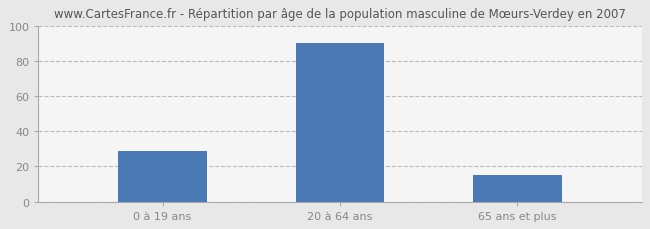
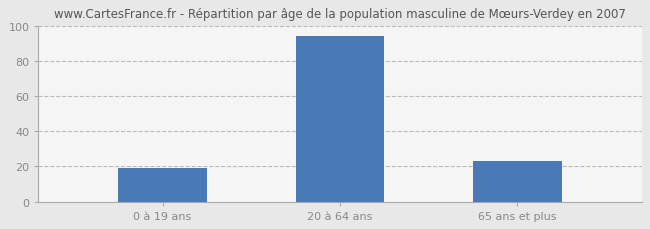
0 à 19 ans: 29 -> 19
20 à 64 ans: 90 -> 94
65 ans et plus: 15 -> 23
